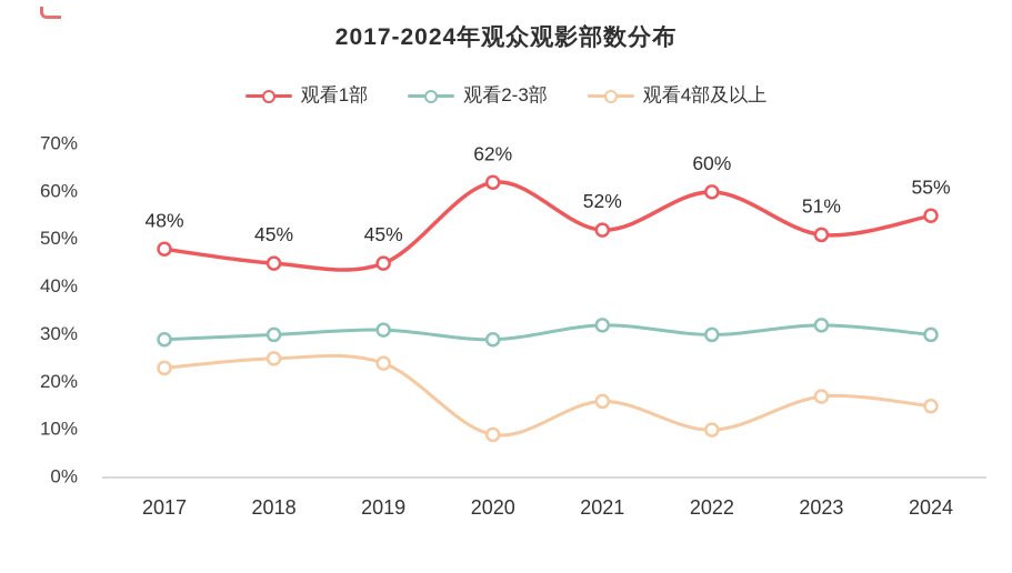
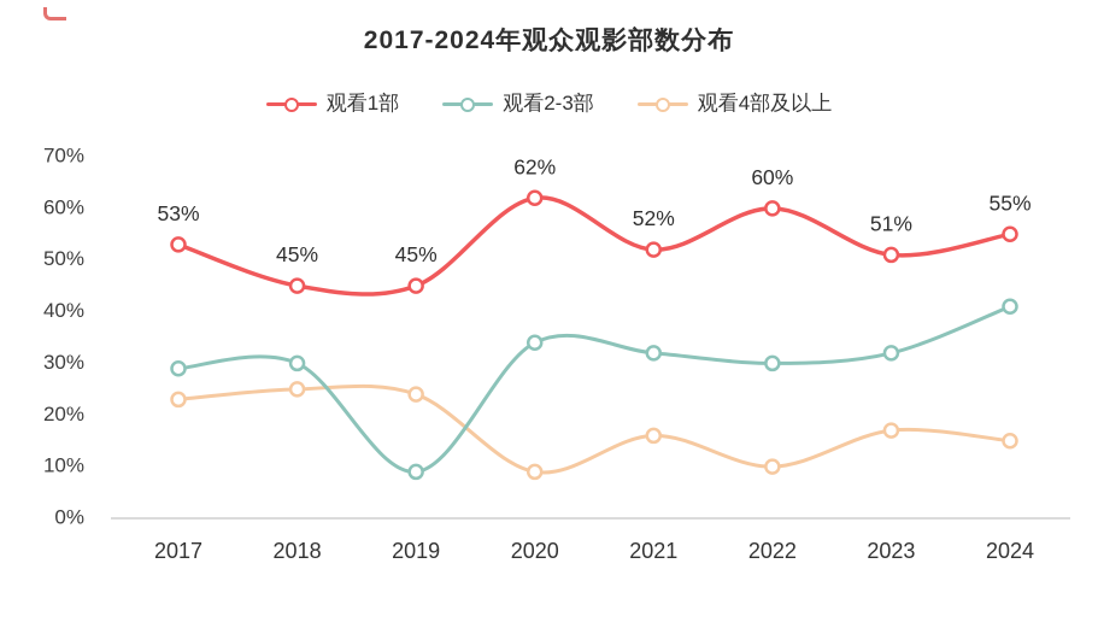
观看1部/2017: 48% -> 53%
观看2-3部/2019: 31% -> 9%
观看2-3部/2020: 29% -> 34%
观看2-3部/2024: 30% -> 41%
